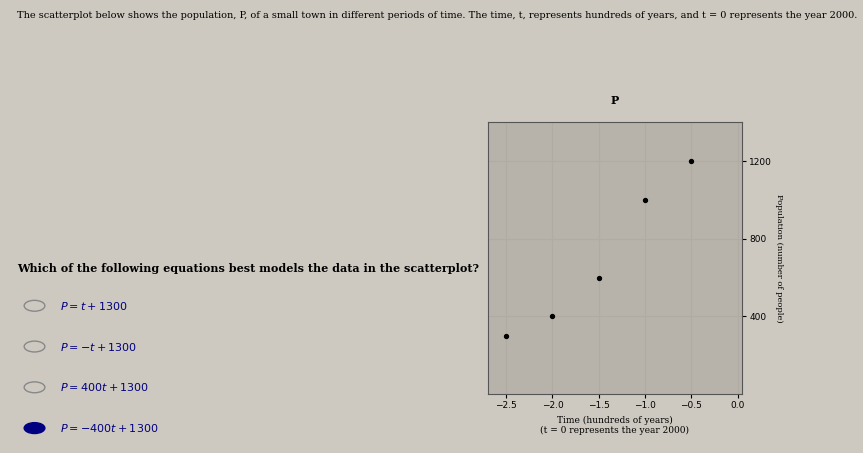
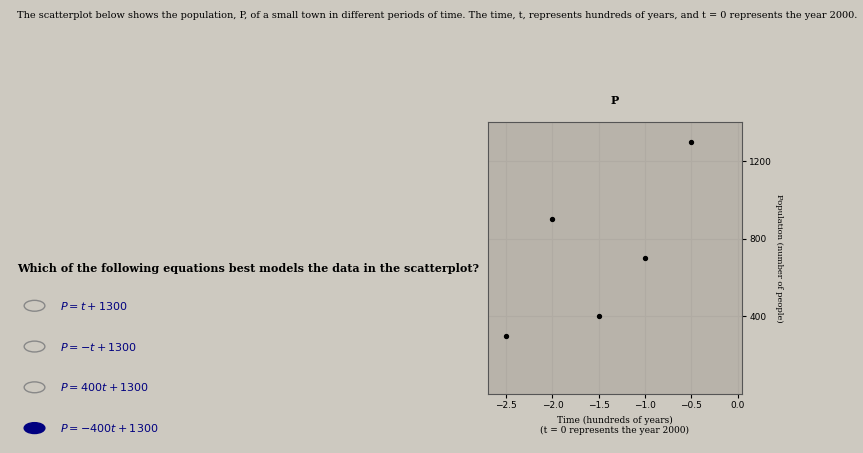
−2.0: 400 -> 900
−1.5: 600 -> 400
−1.0: 1000 -> 700
−0.5: 1200 -> 1300
